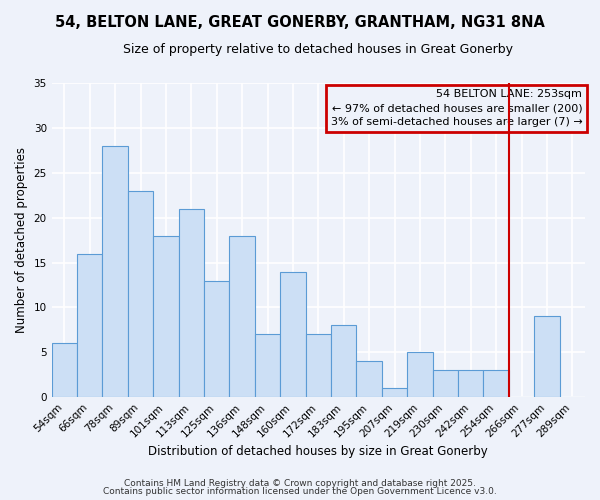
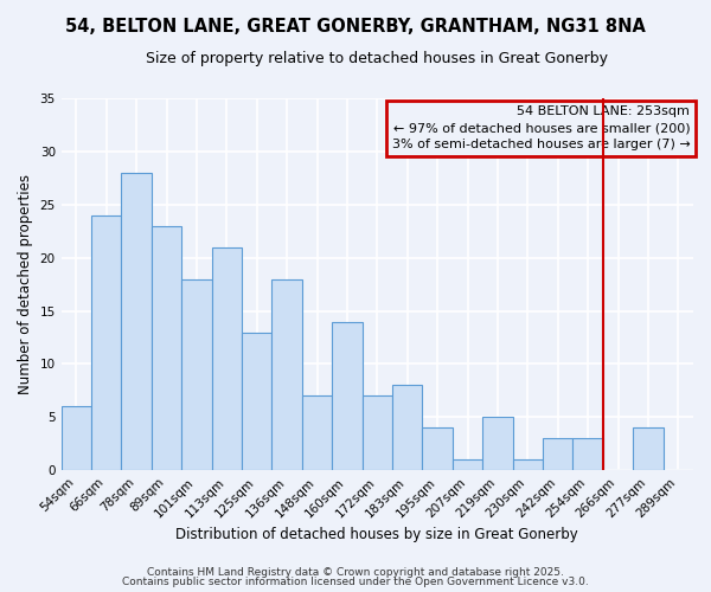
66sqm: 16 -> 24
230sqm: 3 -> 1
277sqm: 9 -> 4
